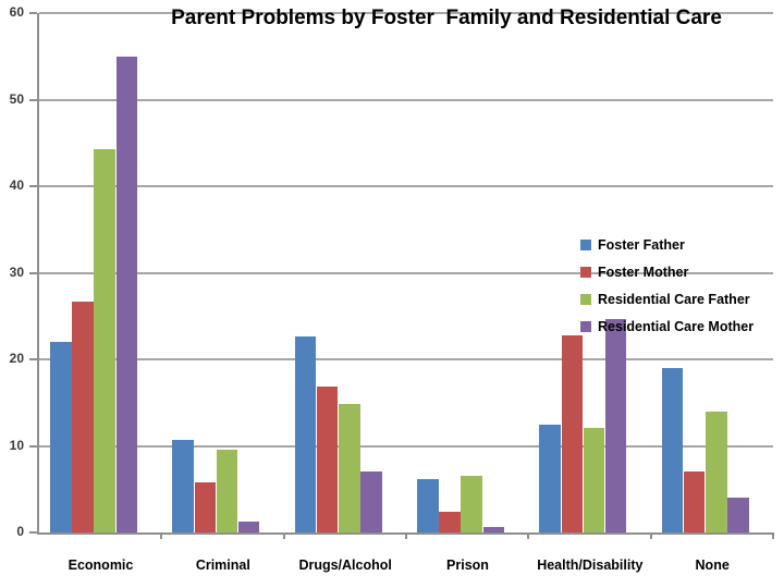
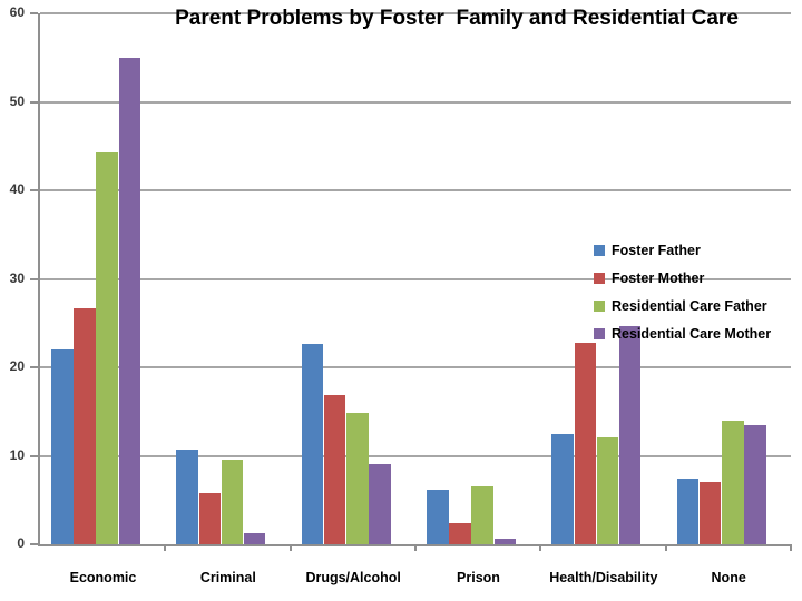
Residential Care Mother/Drugs/Alcohol: 7 -> 9
Foster Father/None: 19 -> 7
Residential Care Mother/None: 4 -> 14
